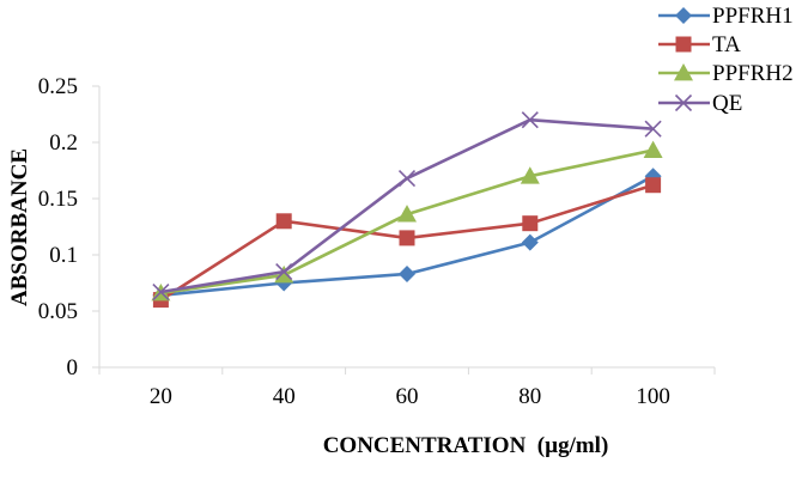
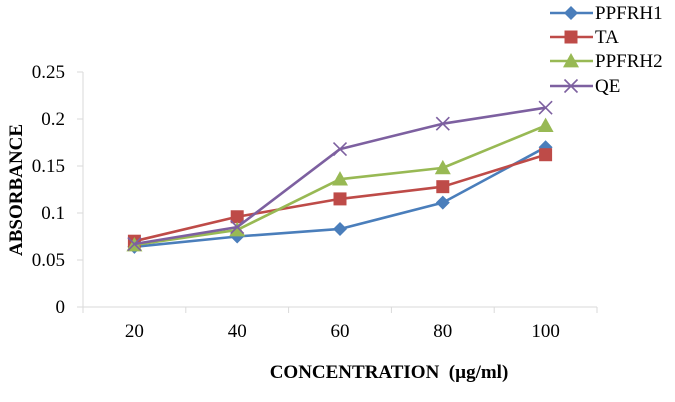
TA/20: 0.06 -> 0.07
TA/40: 0.13 -> 0.10
PPFRH2/80: 0.17 -> 0.15
QE/80: 0.22 -> 0.20
